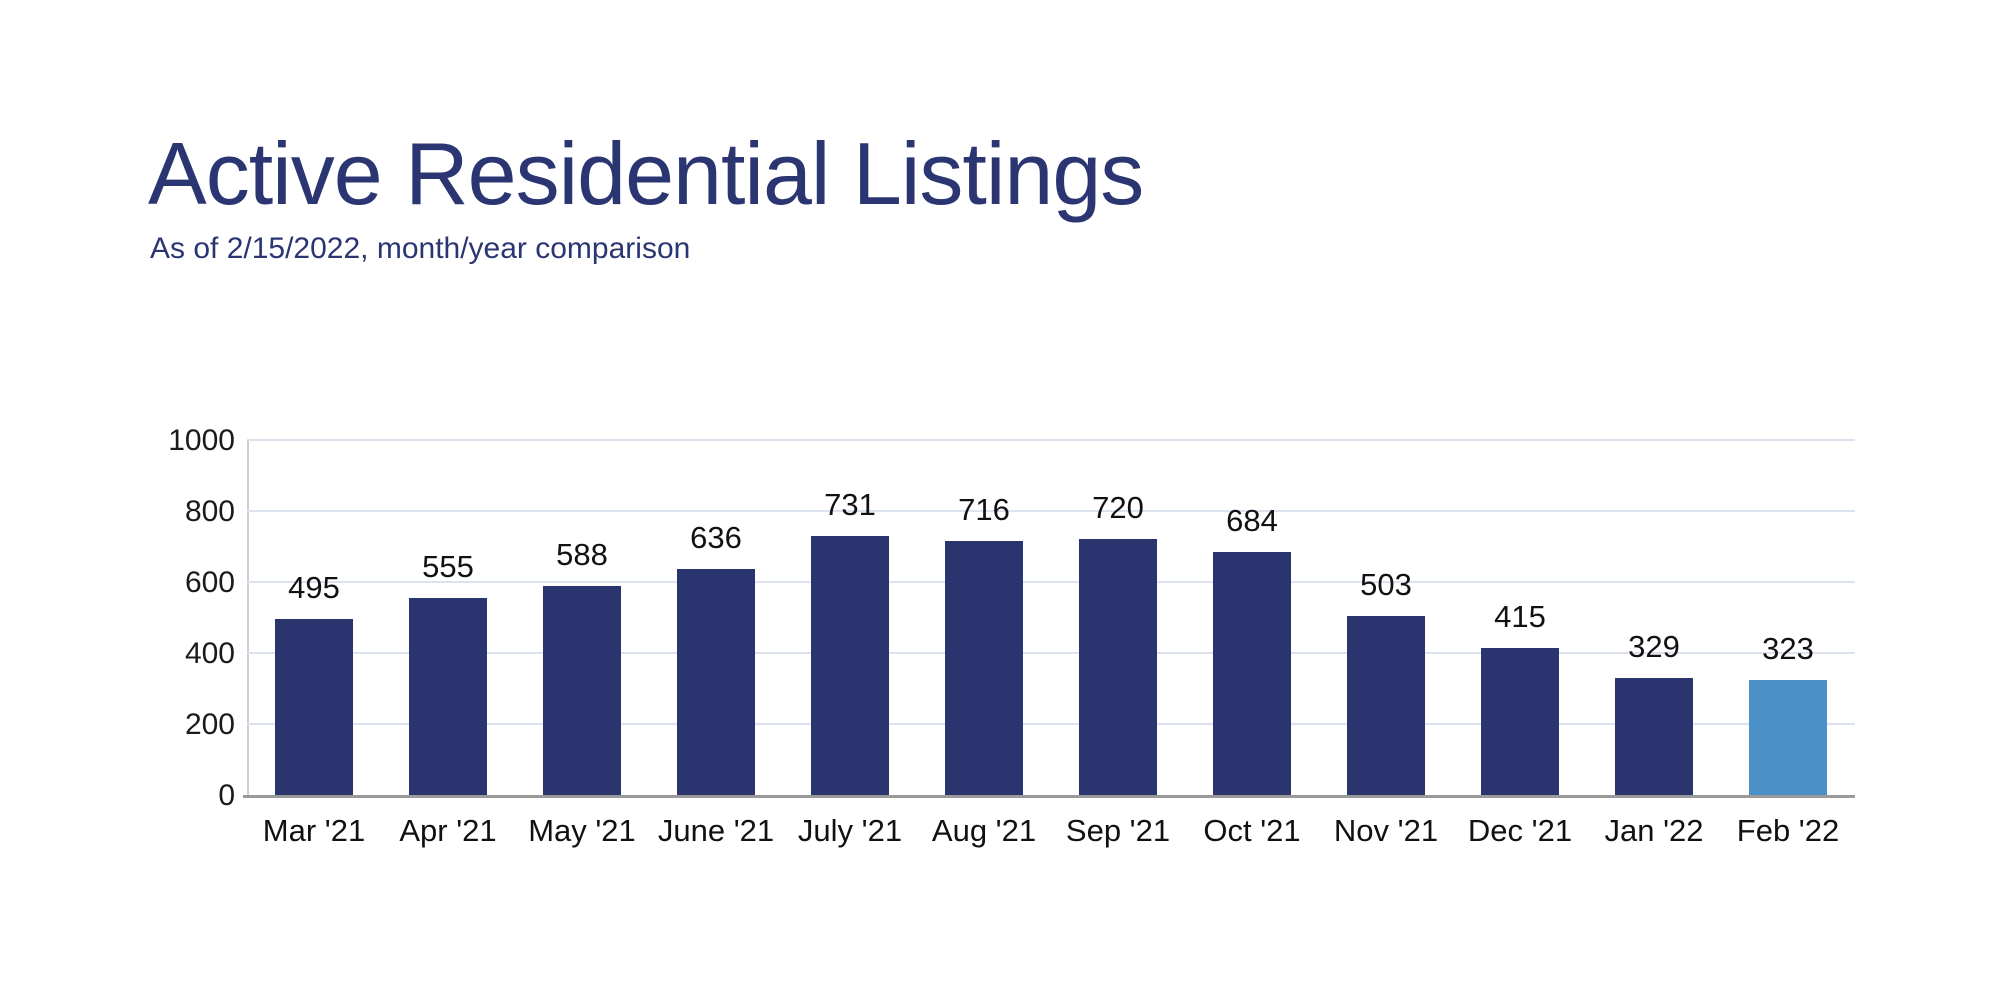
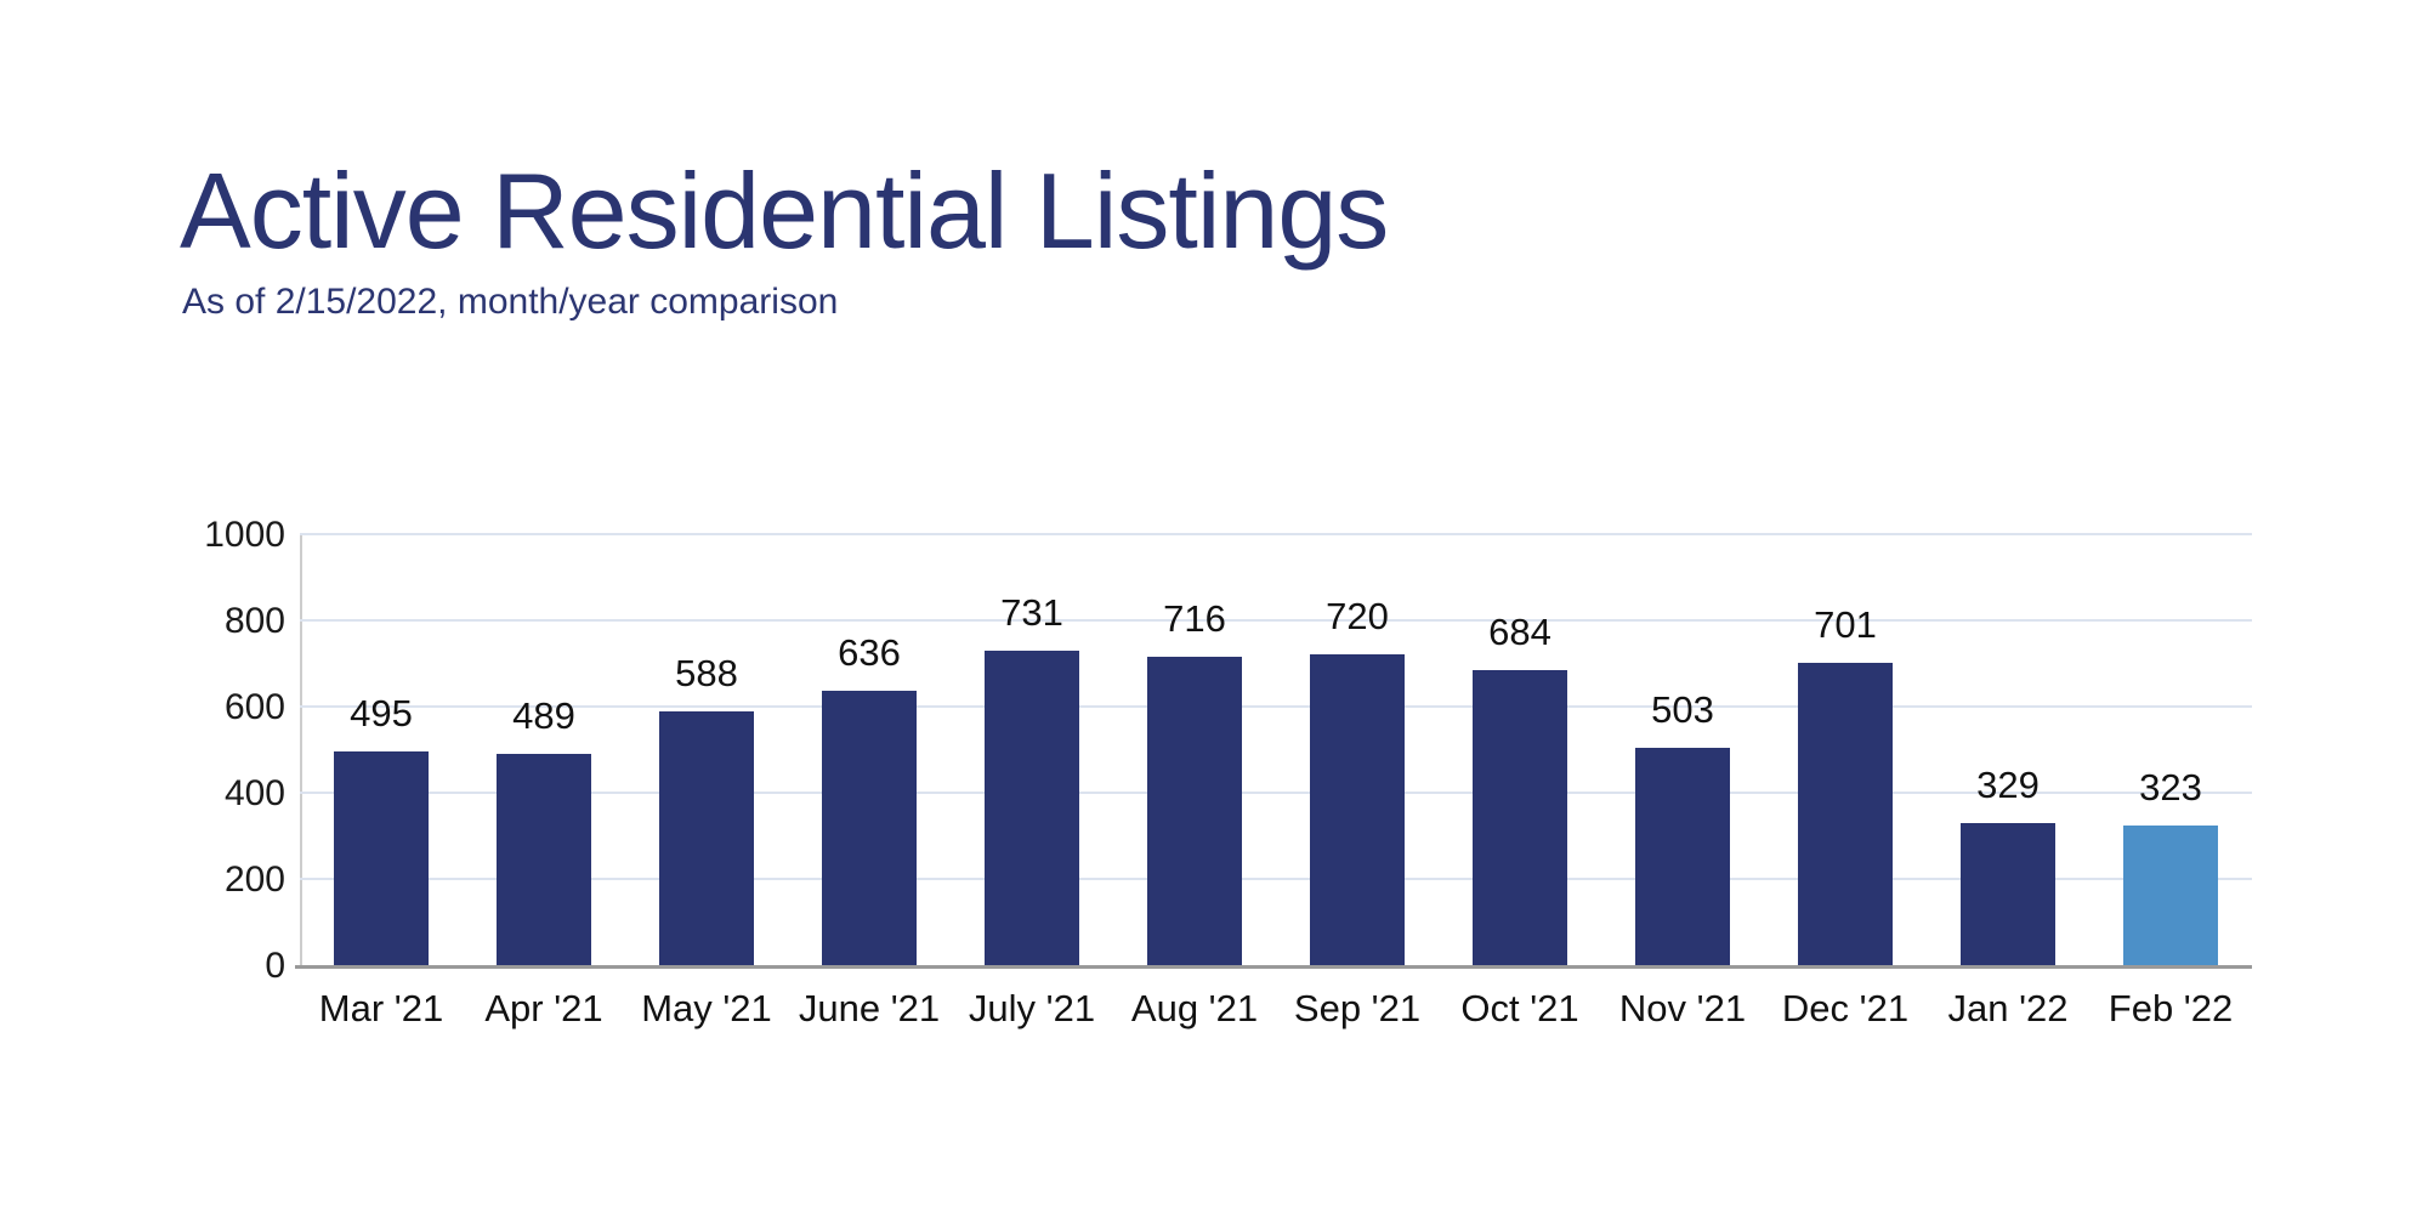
Apr '21: 555 -> 489
Dec '21: 415 -> 701
